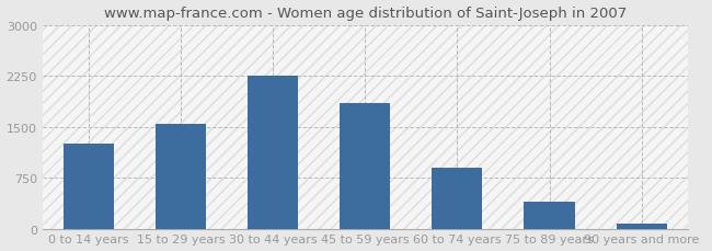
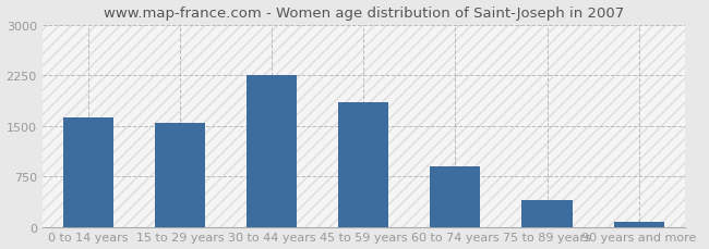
0 to 14 years: 1260 -> 1630
